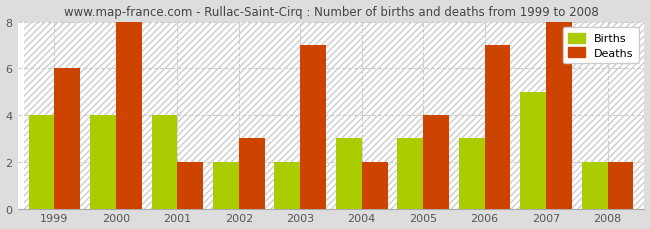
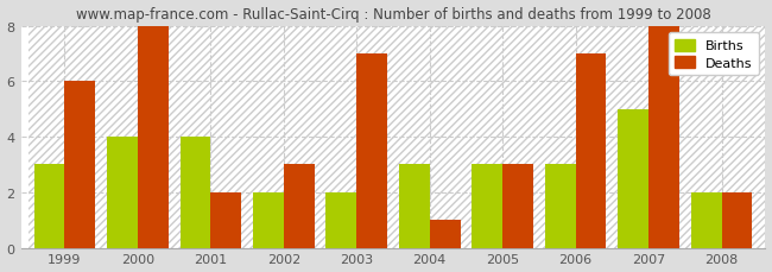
Births/1999: 4 -> 3
Deaths/2004: 2 -> 1
Deaths/2005: 4 -> 3
